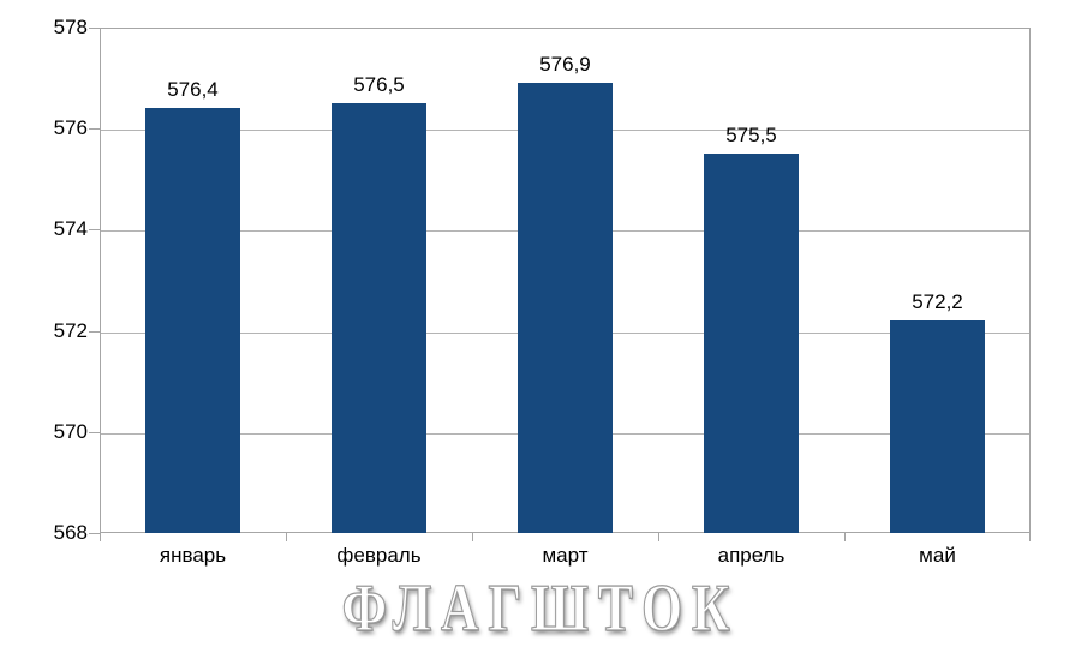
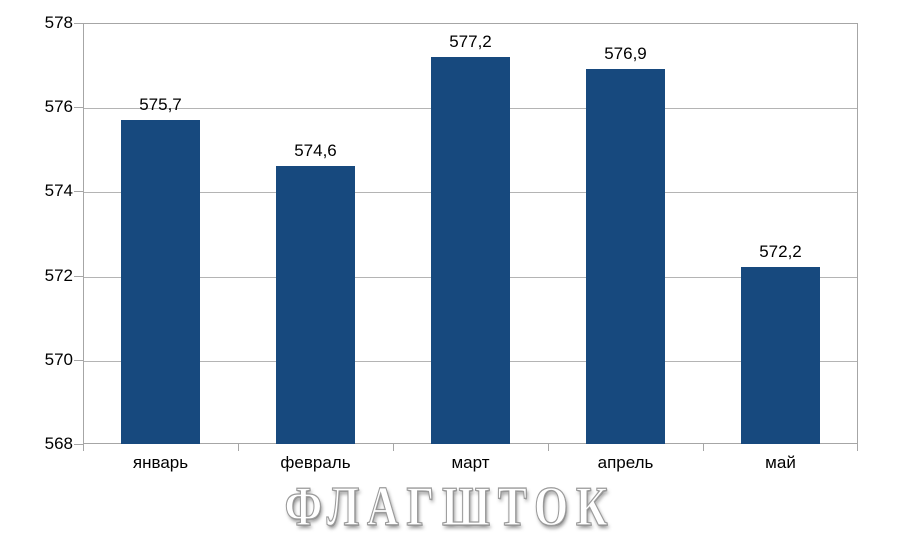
январь: 576,4 -> 575,7
февраль: 576,5 -> 574,6
март: 576,9 -> 577,2
апрель: 575,5 -> 576,9
